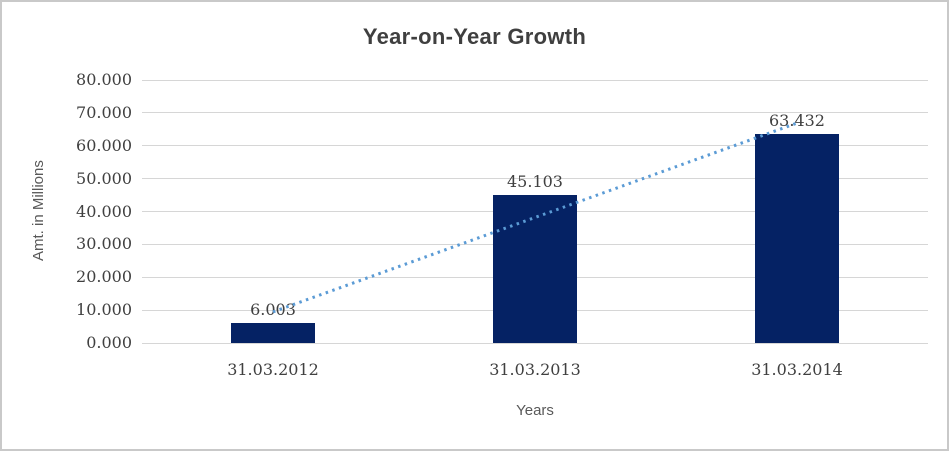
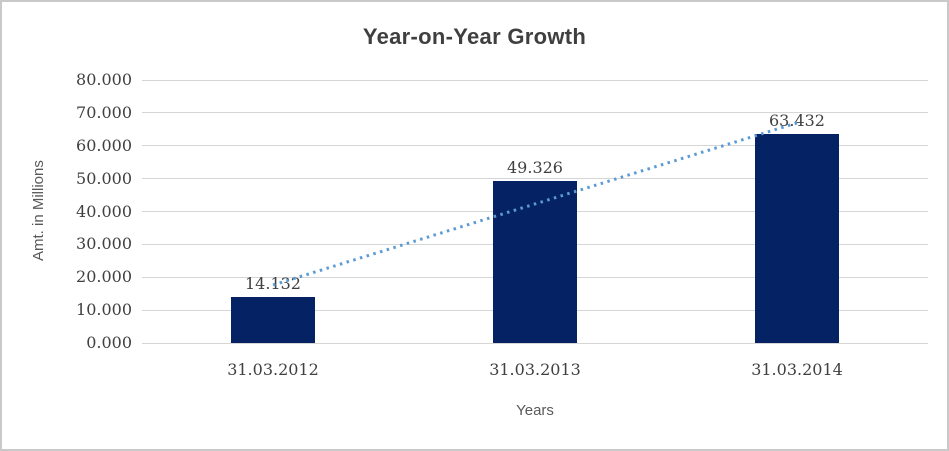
31.03.2012: 6.003 -> 14.132
31.03.2013: 45.103 -> 49.326
